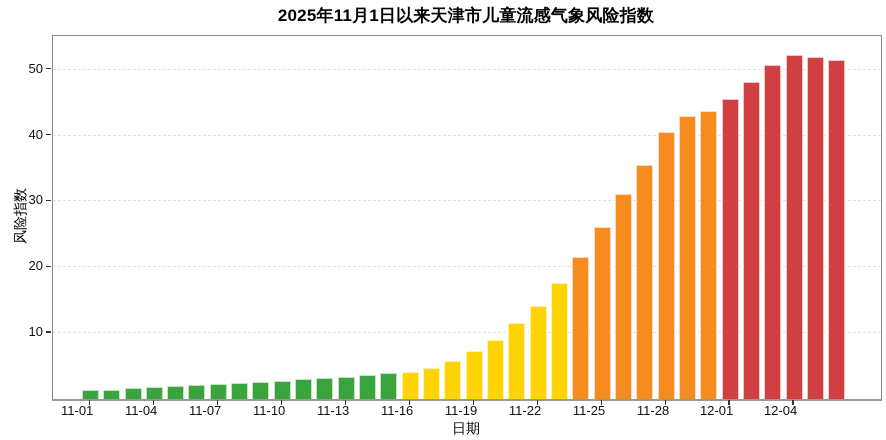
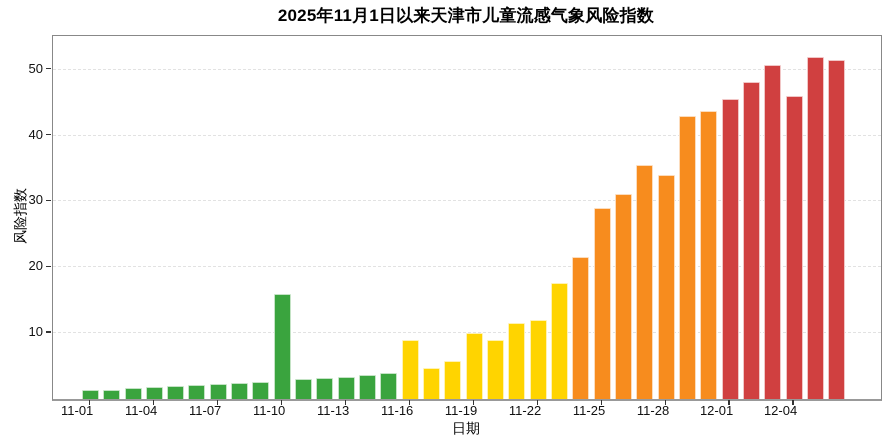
11-10: 3 -> 16
11-16: 4 -> 9
11-19: 7 -> 10
11-22: 14 -> 12
11-25: 26 -> 29
11-28: 40 -> 34
12-04: 52 -> 46
